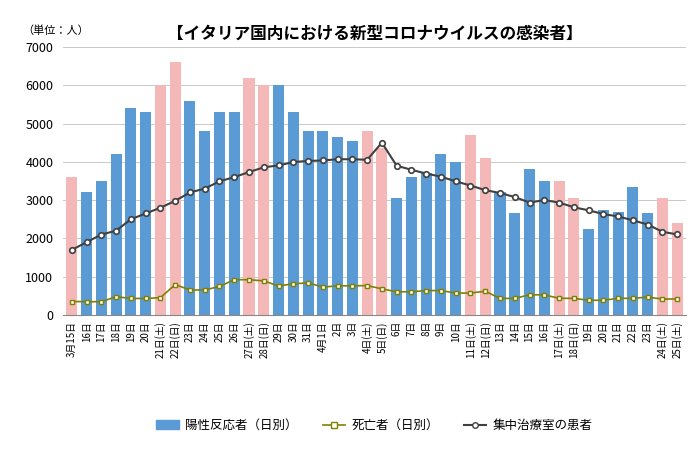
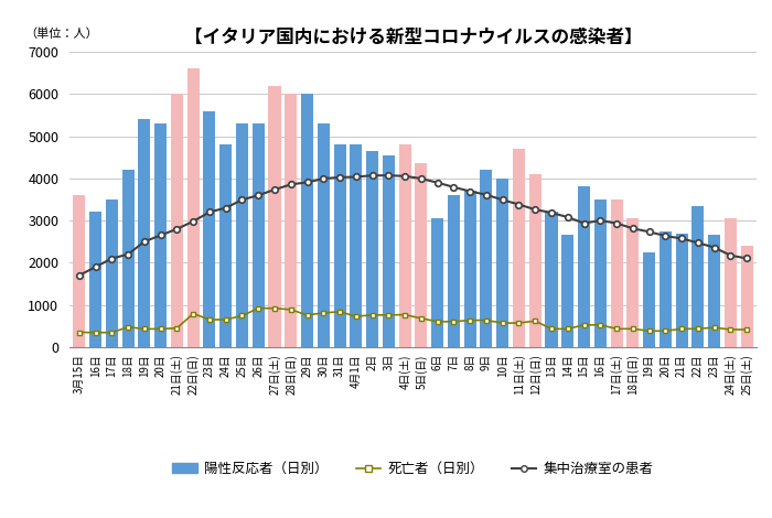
集中治療室の患者/5日(日): 4500 -> 3990
